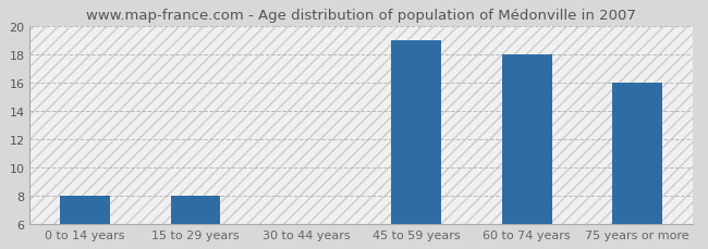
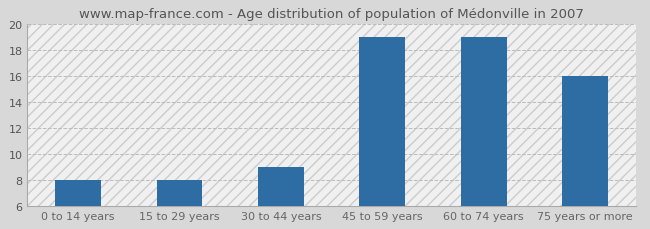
30 to 44 years: 6 -> 9
60 to 74 years: 18 -> 19
